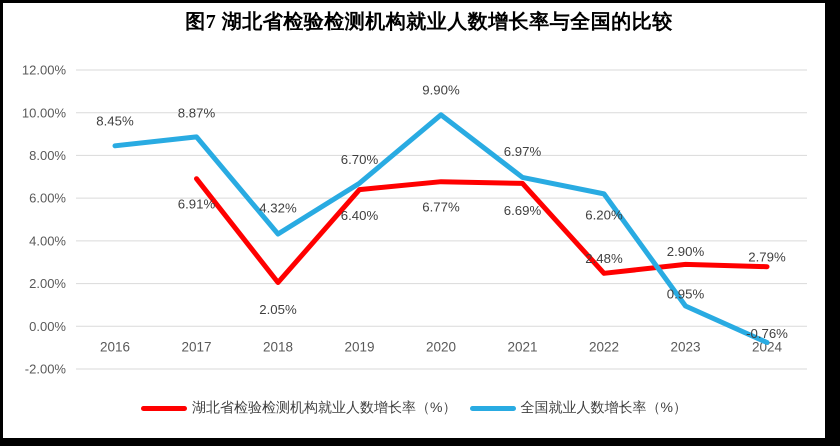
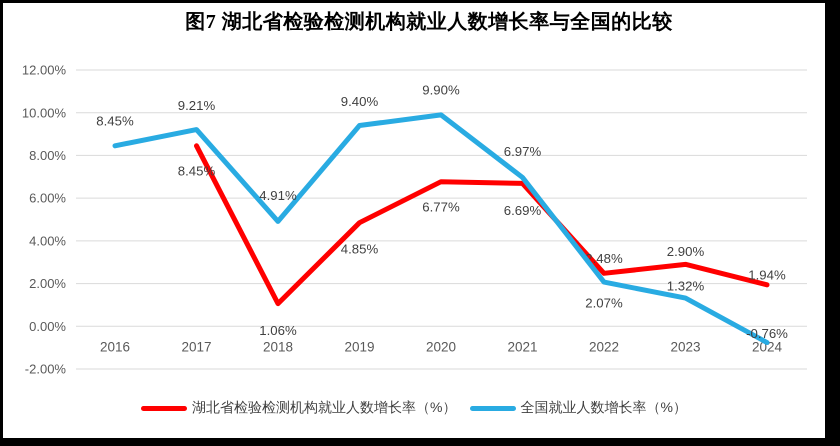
湖北省检验检测机构就业人数增长率（%）/2017: 6.91% -> 8.45%
全国就业人数增长率（%）/2017: 8.87% -> 9.21%
湖北省检验检测机构就业人数增长率（%）/2018: 2.05% -> 1.06%
全国就业人数增长率（%）/2018: 4.32% -> 4.91%
湖北省检验检测机构就业人数增长率（%）/2019: 6.40% -> 4.85%
全国就业人数增长率（%）/2019: 6.70% -> 9.40%
全国就业人数增长率（%）/2022: 6.20% -> 2.07%
全国就业人数增长率（%）/2023: 0.95% -> 1.32%
湖北省检验检测机构就业人数增长率（%）/2024: 2.79% -> 1.94%
